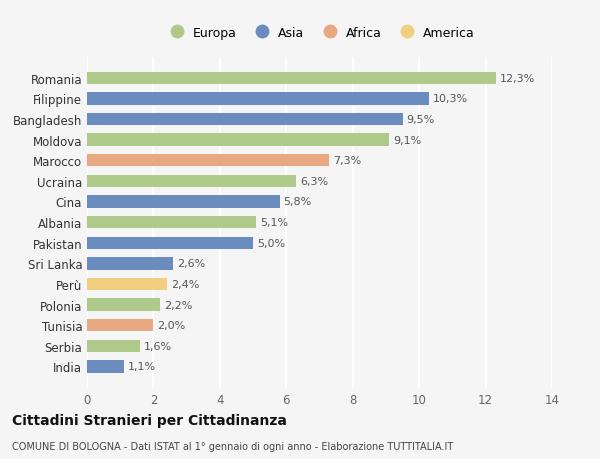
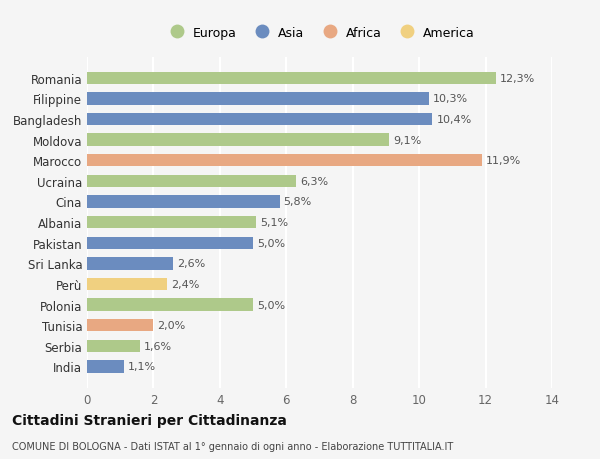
Bangladesh: 9,5% -> 10,4%
Marocco: 7,3% -> 11,9%
Polonia: 2,2% -> 5,0%
